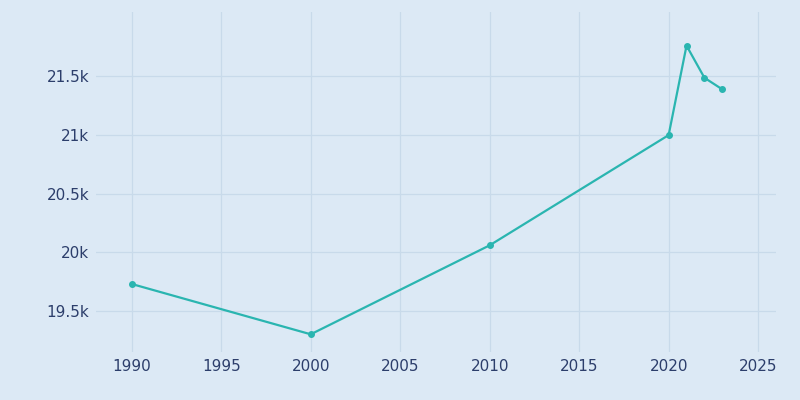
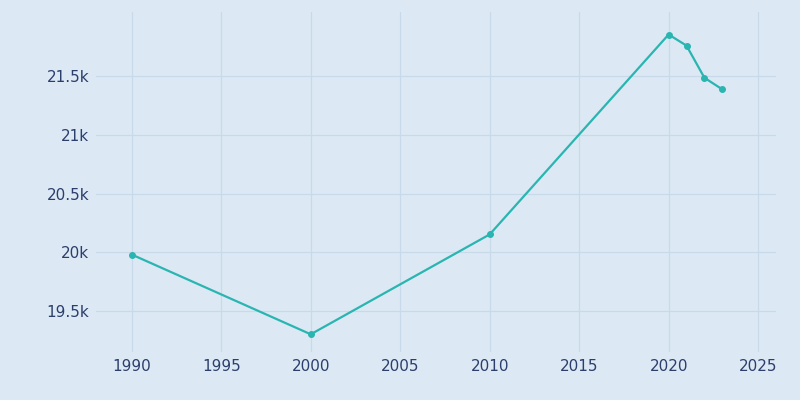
1990: 19.73k -> 19.98k
2010: 20.06k -> 20.15k
2020: 21.00k -> 21.86k
